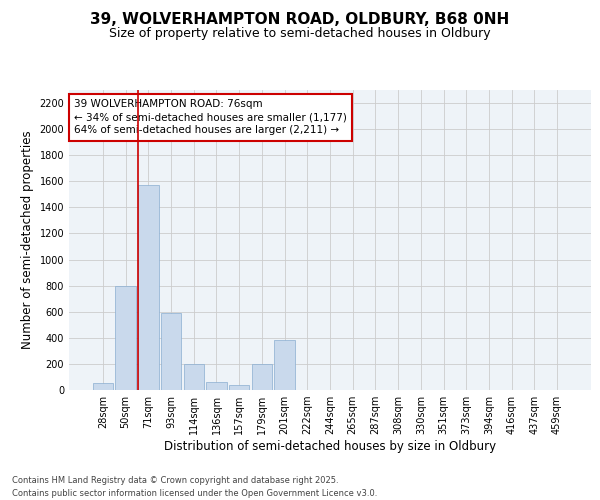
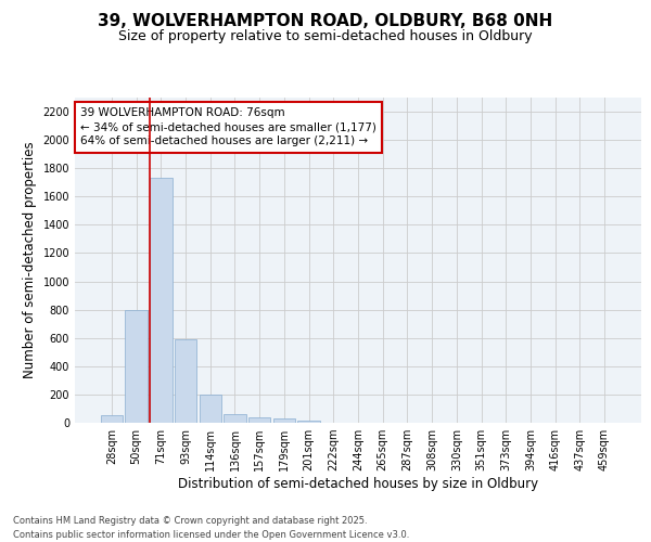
71sqm: 1570 -> 1730
179sqm: 200 -> 30
201sqm: 380 -> 20
